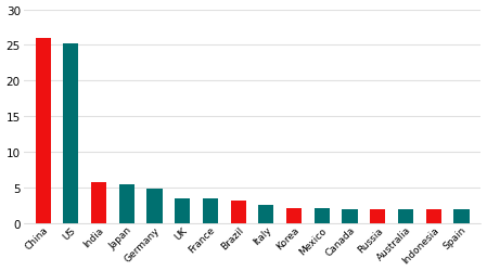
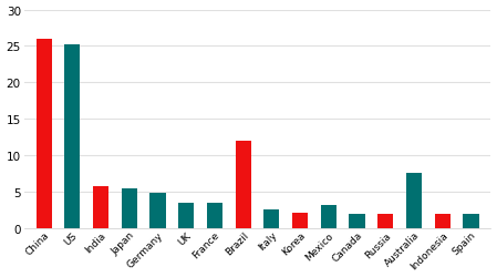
Brazil: 3.1 -> 12.0
Mexico: 2.1 -> 3.2
Australia: 1.9 -> 7.6
